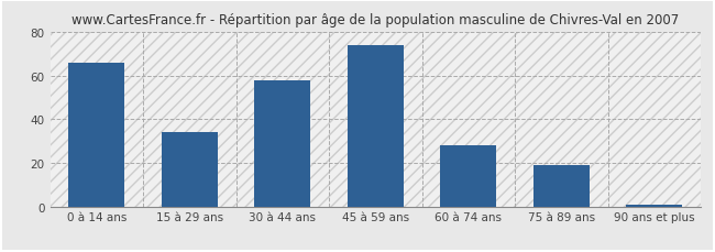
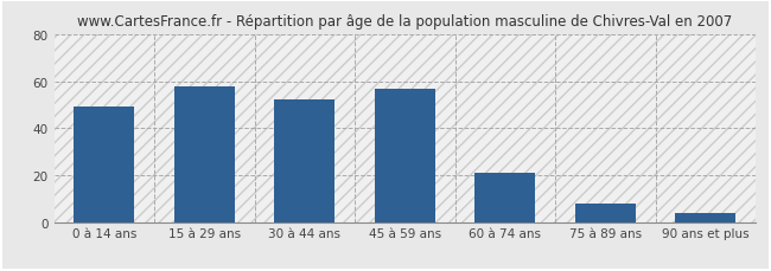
0 à 14 ans: 66 -> 49
15 à 29 ans: 34 -> 58
30 à 44 ans: 58 -> 52
45 à 59 ans: 74 -> 57
60 à 74 ans: 28 -> 21
75 à 89 ans: 19 -> 8
90 ans et plus: 1 -> 4
